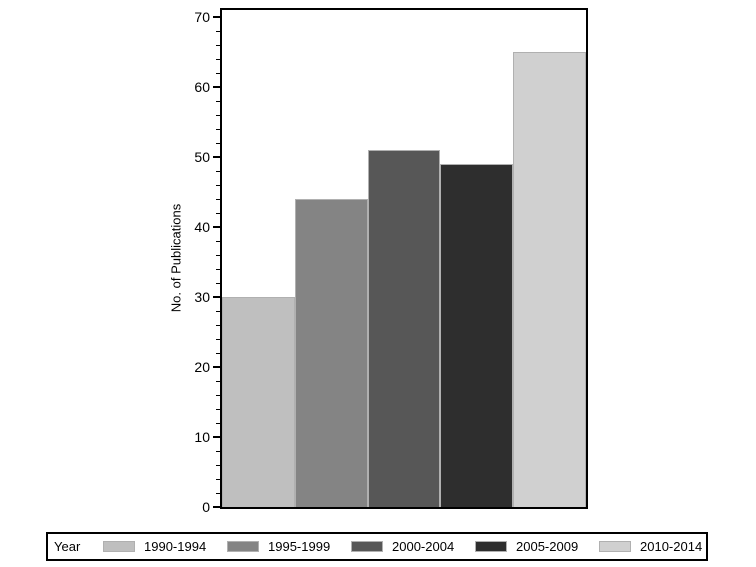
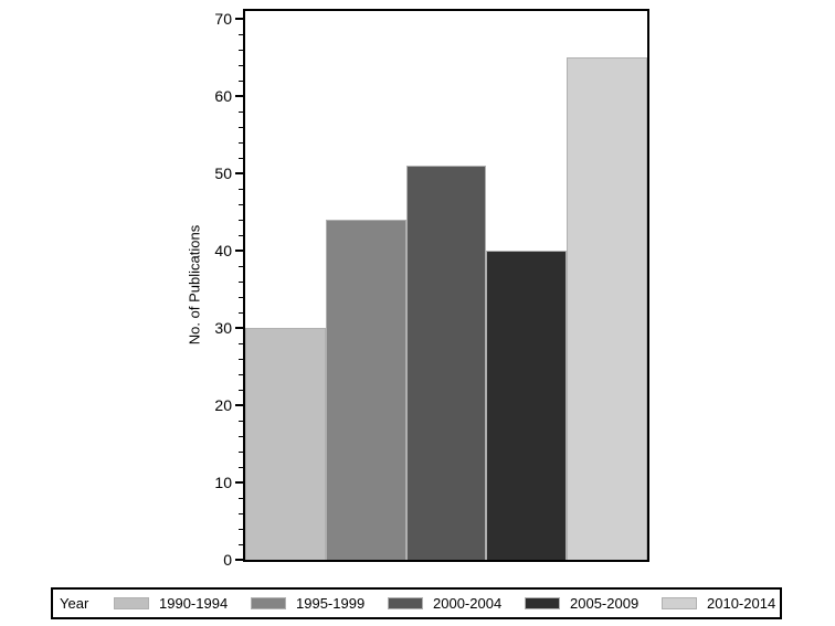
2005-2009: 49 -> 40
